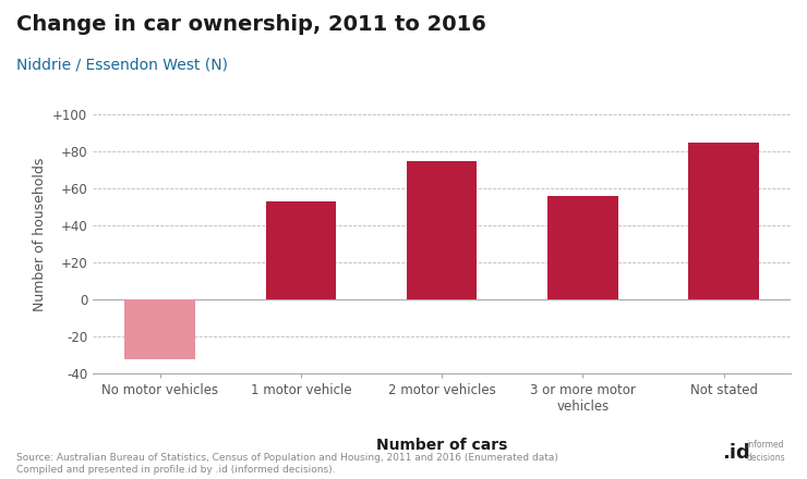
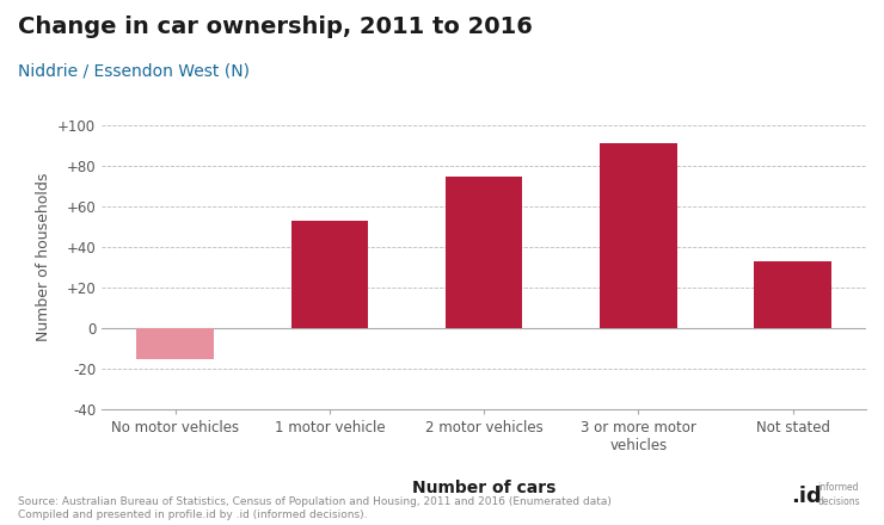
No motor vehicles: -32 -> -15
3 or more motor vehicles: 56 -> 91
Not stated: 85 -> 33
